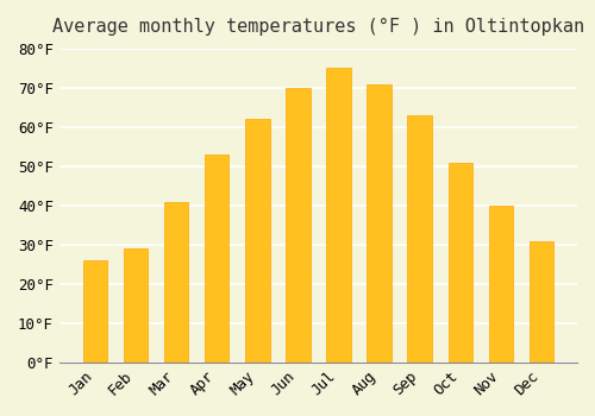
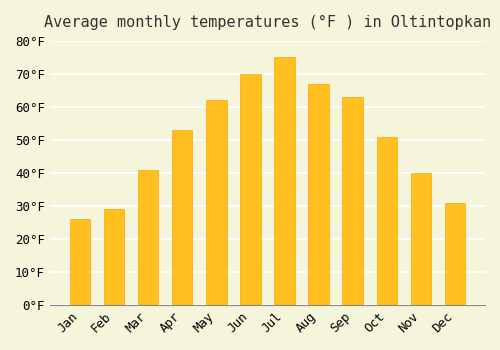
Aug: 71°F -> 67°F
